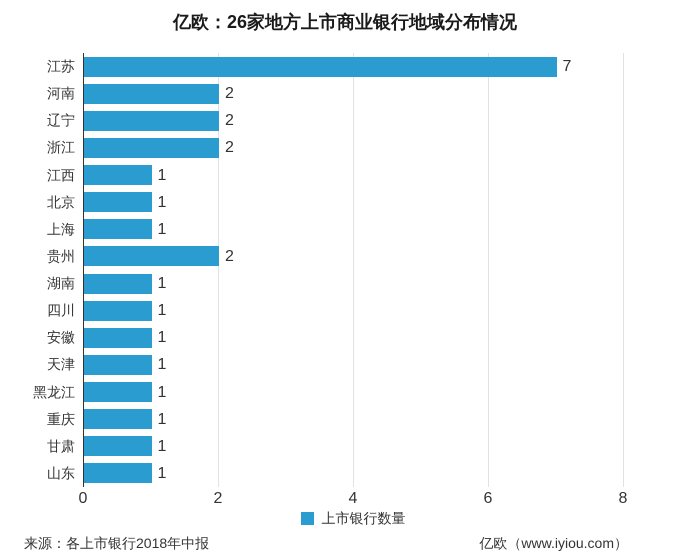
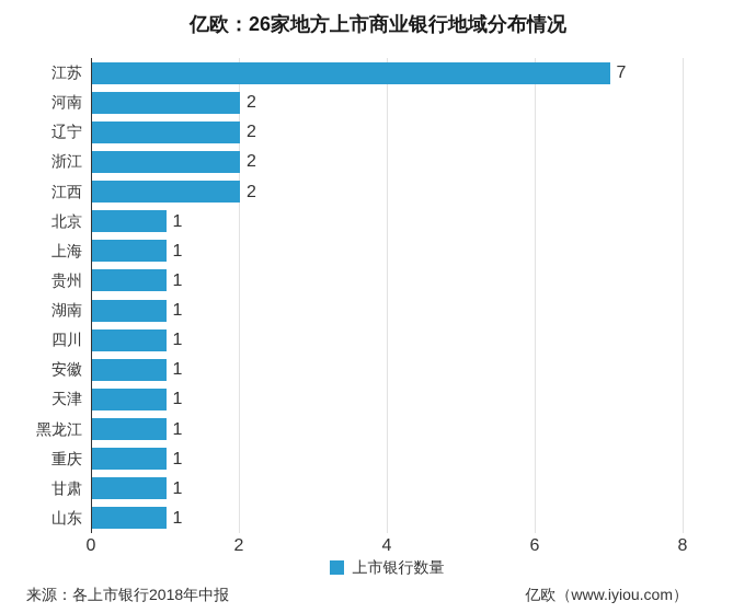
江西: 1 -> 2
贵州: 2 -> 1
